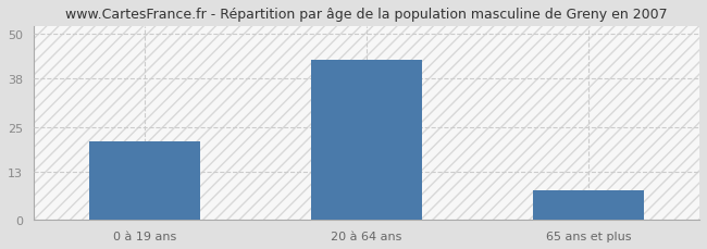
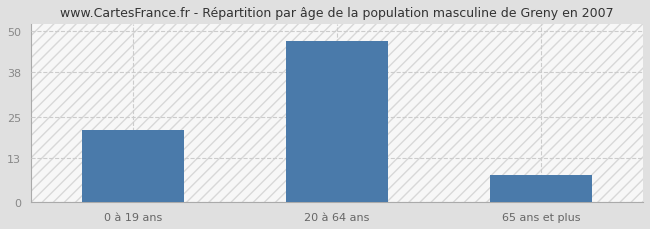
20 à 64 ans: 43 -> 47
